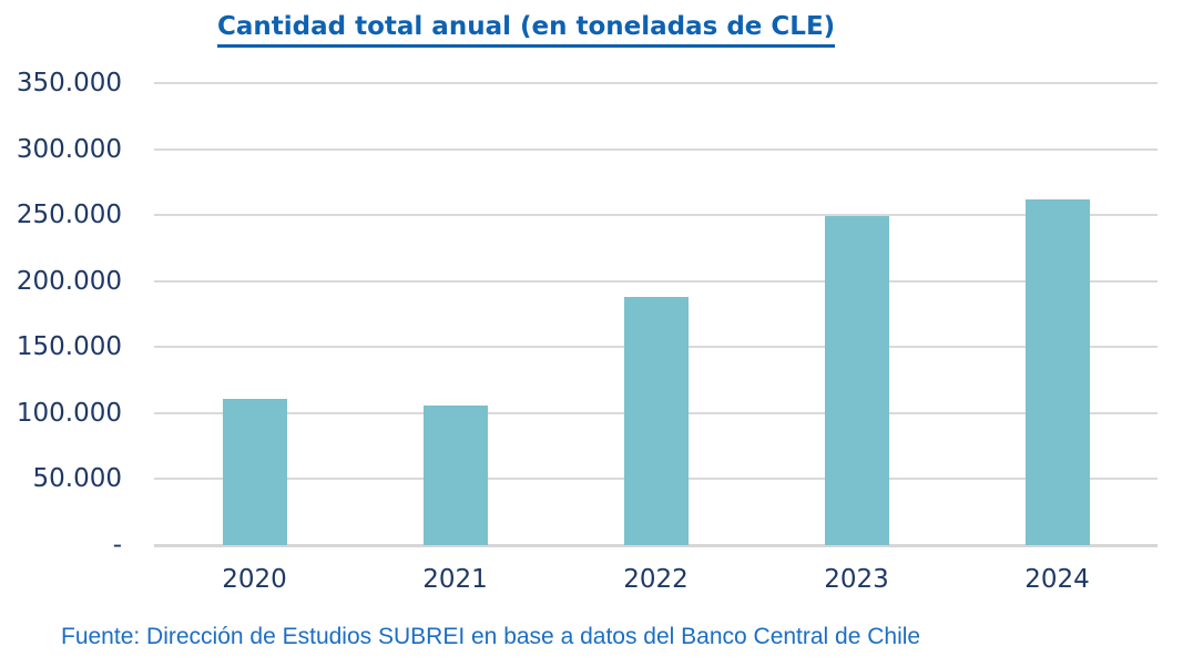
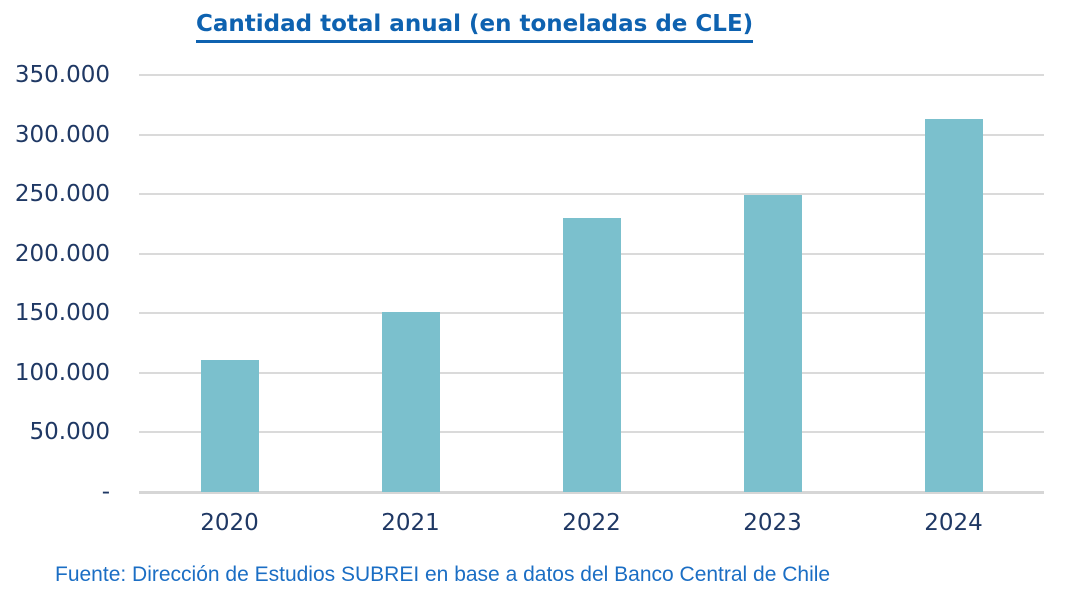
2021: 106000 -> 151000
2022: 188000 -> 230000
2024: 262000 -> 313000
